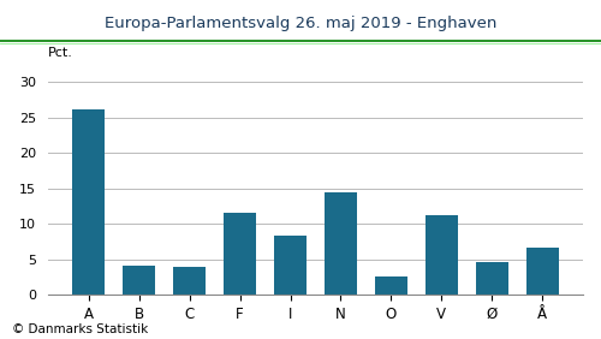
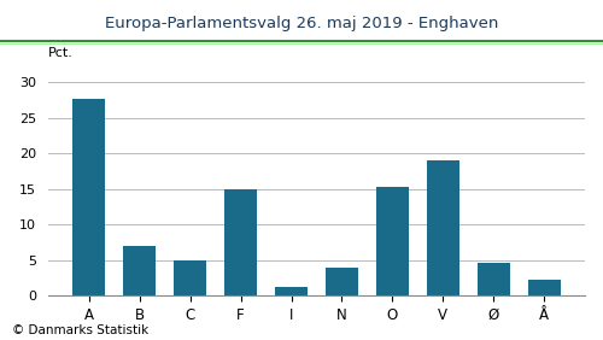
A: 26.2 -> 27.7
B: 4.2 -> 7.0
C: 4.0 -> 5.0
F: 11.6 -> 15.0
I: 8.4 -> 1.2
N: 14.4 -> 4.0
O: 2.6 -> 15.3
V: 11.2 -> 19.0
Å: 6.6 -> 2.2
